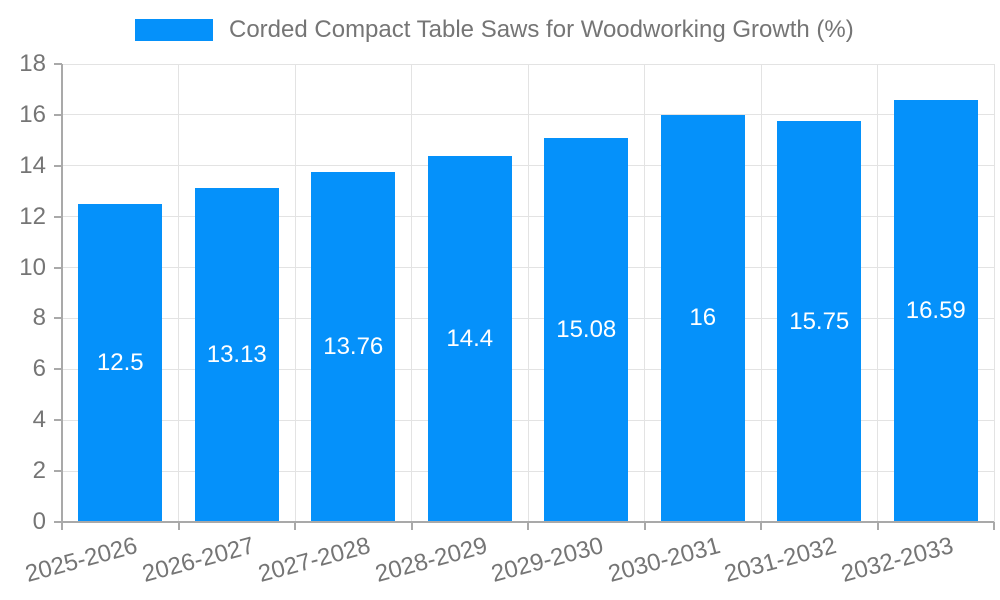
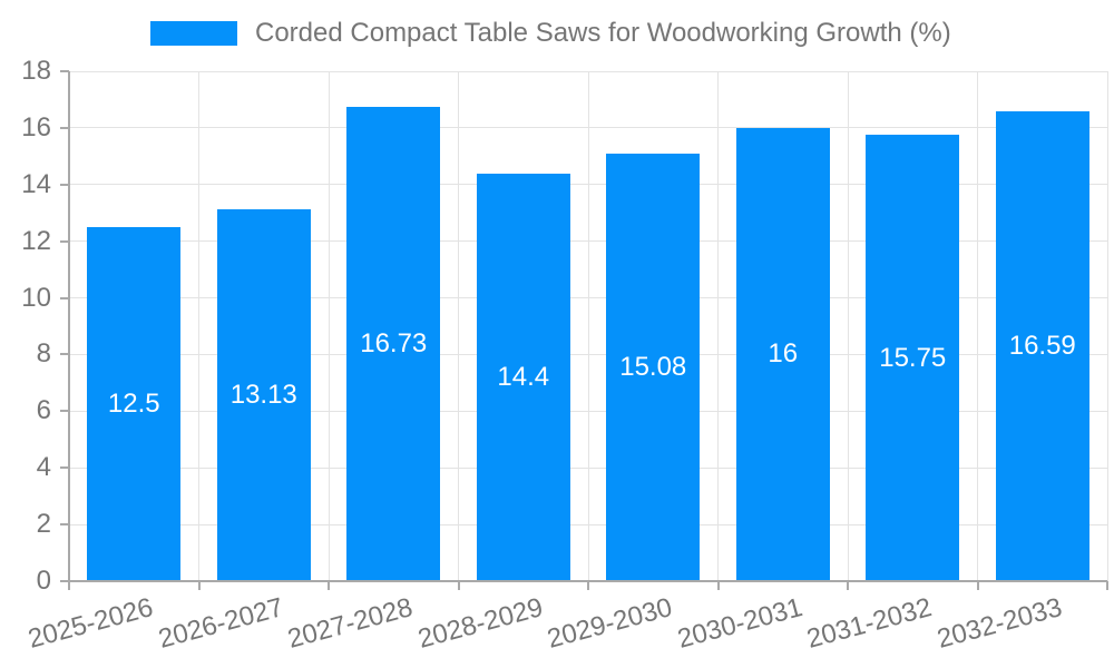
2027-2028: 13.76 -> 16.73
